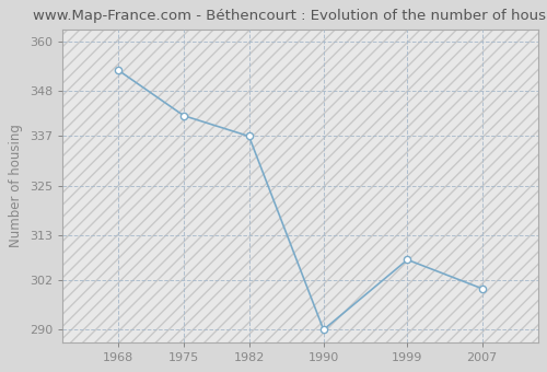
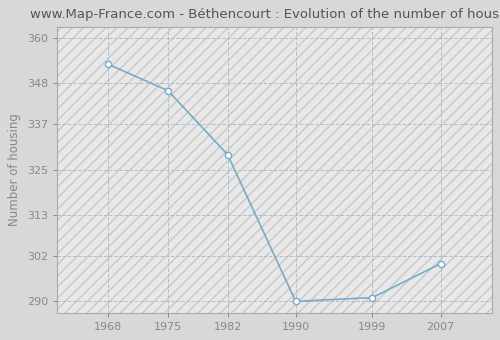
1975: 342 -> 346
1982: 337 -> 329
1999: 307 -> 291
